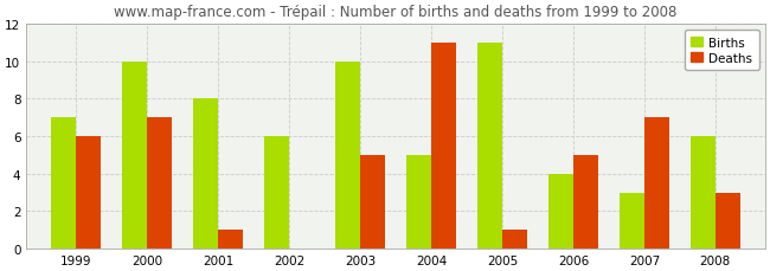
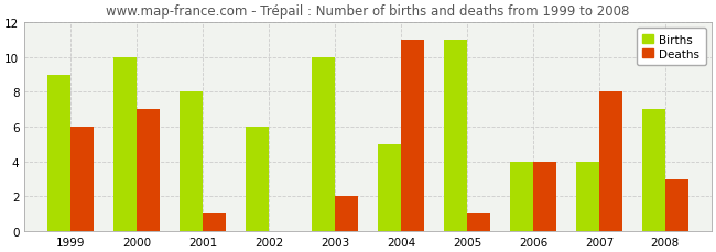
Births/1999: 7 -> 9
Deaths/2003: 5 -> 2
Deaths/2006: 5 -> 4
Births/2007: 3 -> 4
Deaths/2007: 7 -> 8
Births/2008: 6 -> 7
